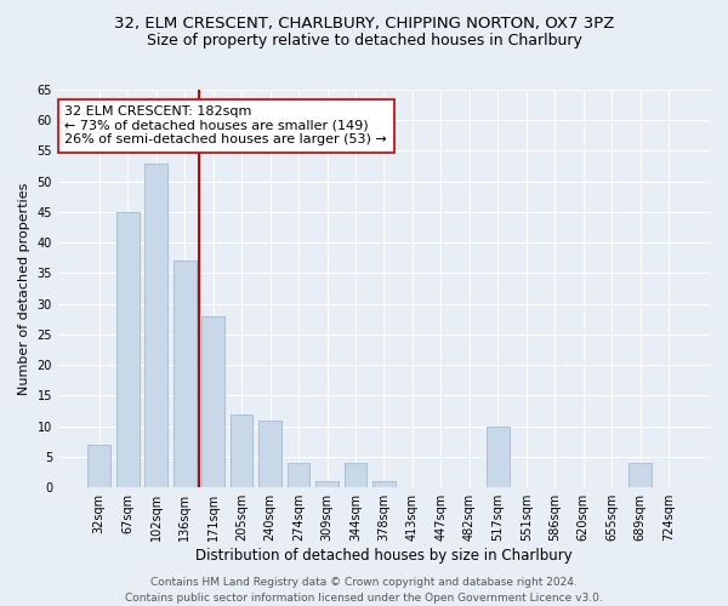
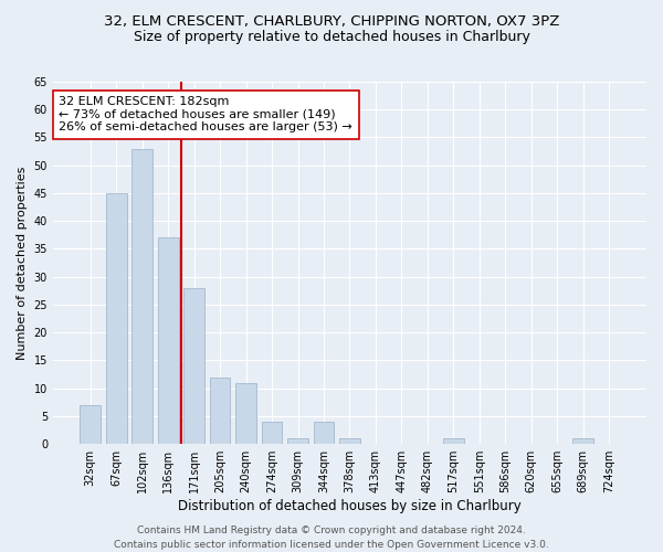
517sqm: 10 -> 1
689sqm: 4 -> 1
